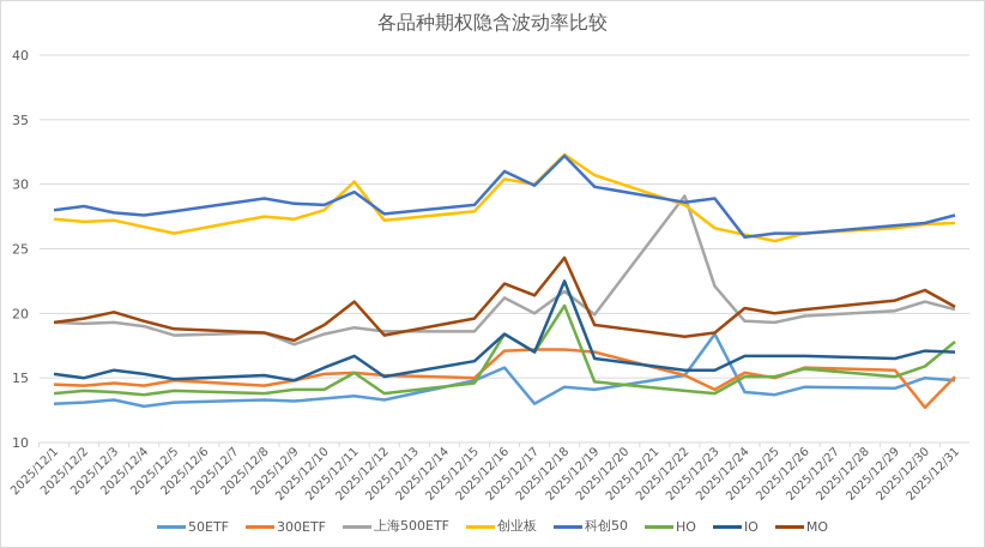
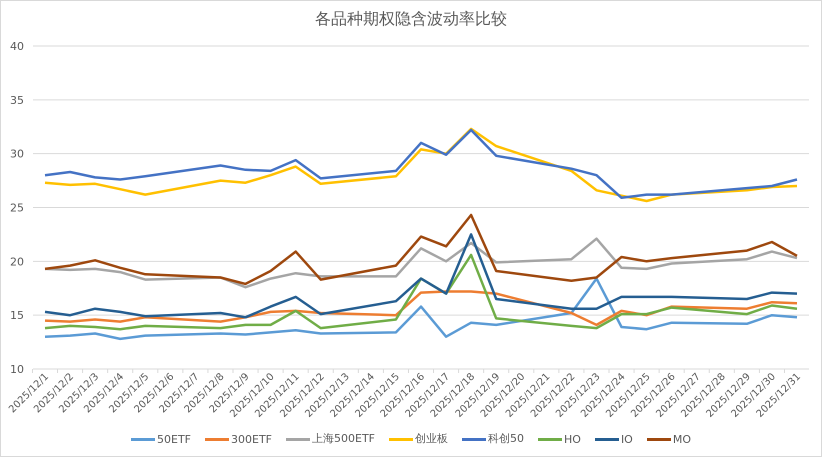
创业板/2025/12/11: 30.2 -> 28.8
50ETF/2025/12/15: 14.8 -> 13.4
上海500ETF/2025/12/22: 29.1 -> 20.2
科创50/2025/12/23: 28.9 -> 28.0
300ETF/2025/12/30: 12.7 -> 16.2
300ETF/2025/12/31: 15.1 -> 16.1
HO/2025/12/31: 17.8 -> 15.6
